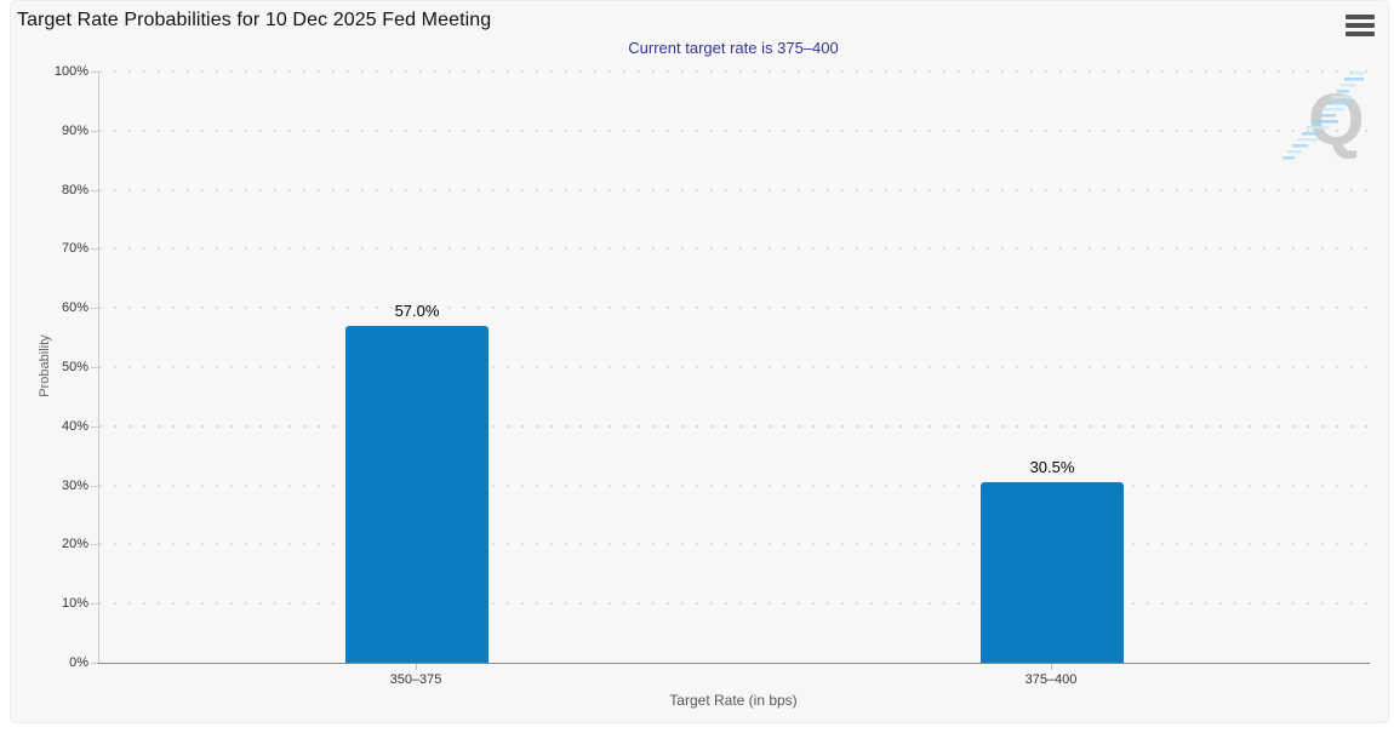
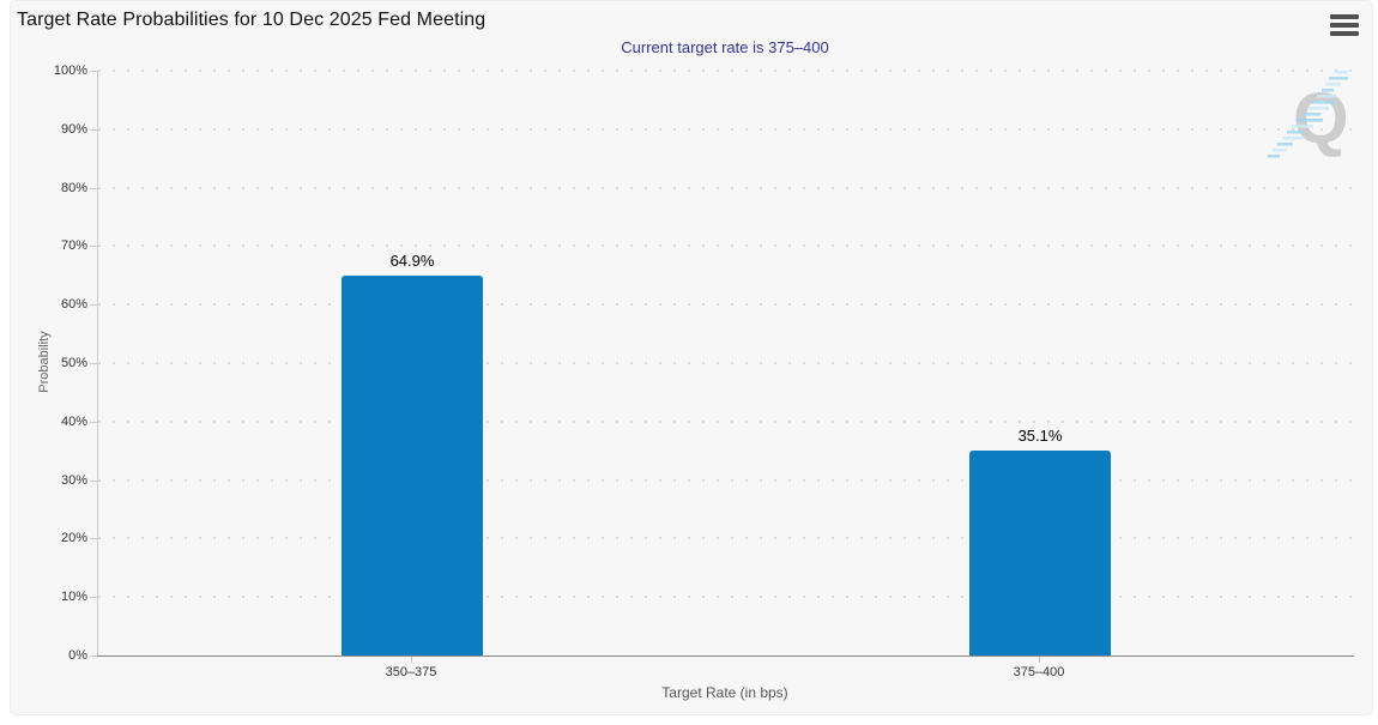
350–375: 57.0% -> 64.9%
375–400: 30.5% -> 35.1%
